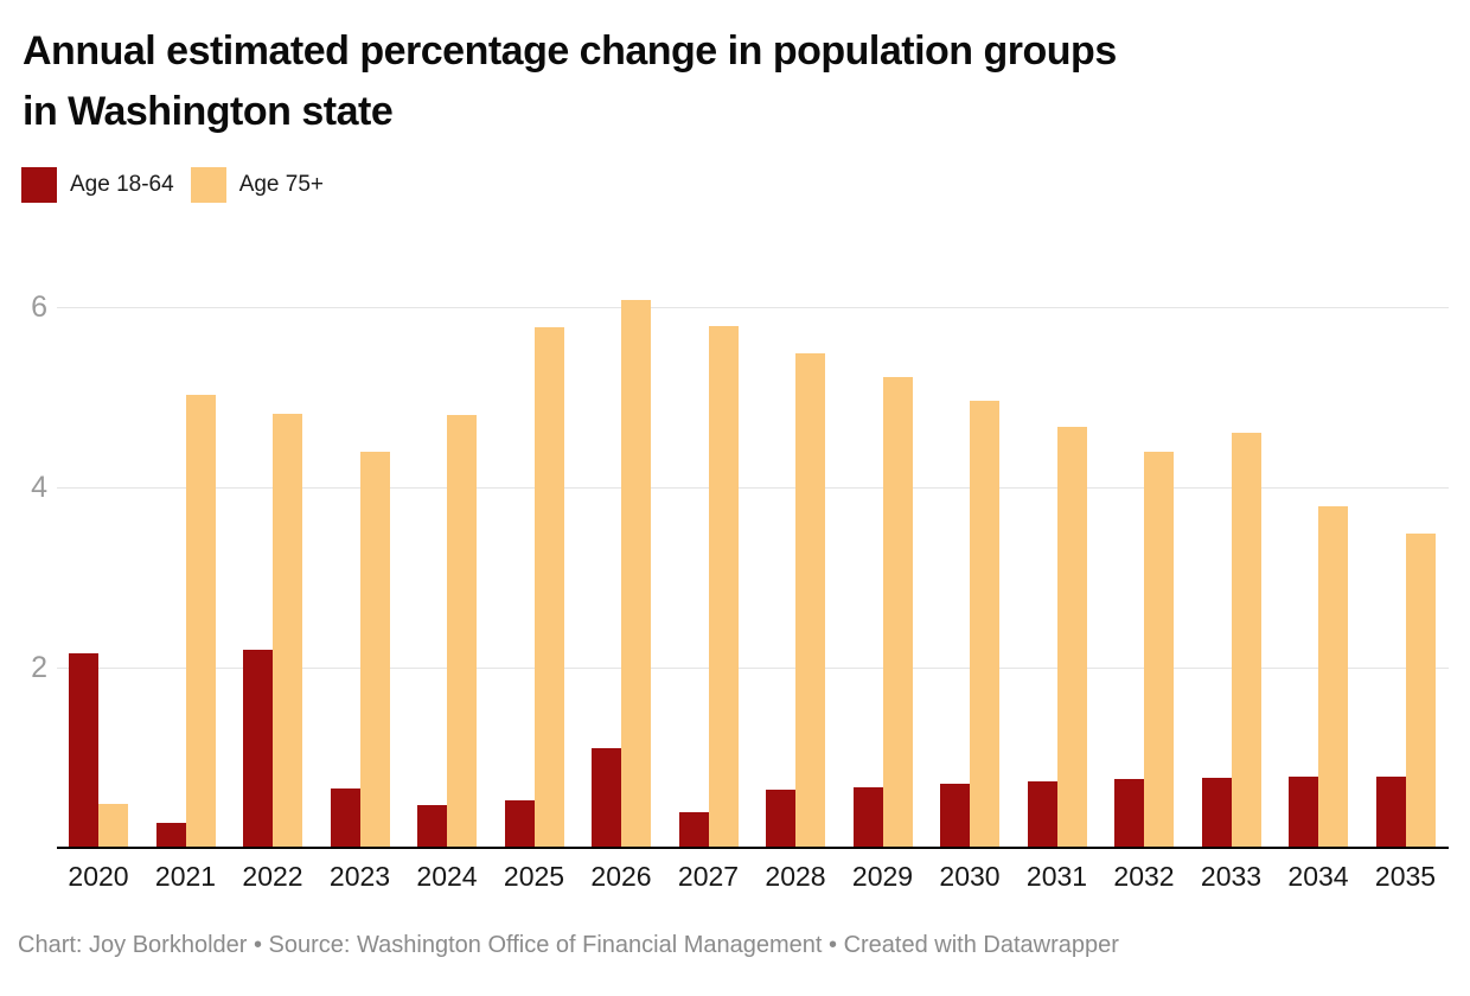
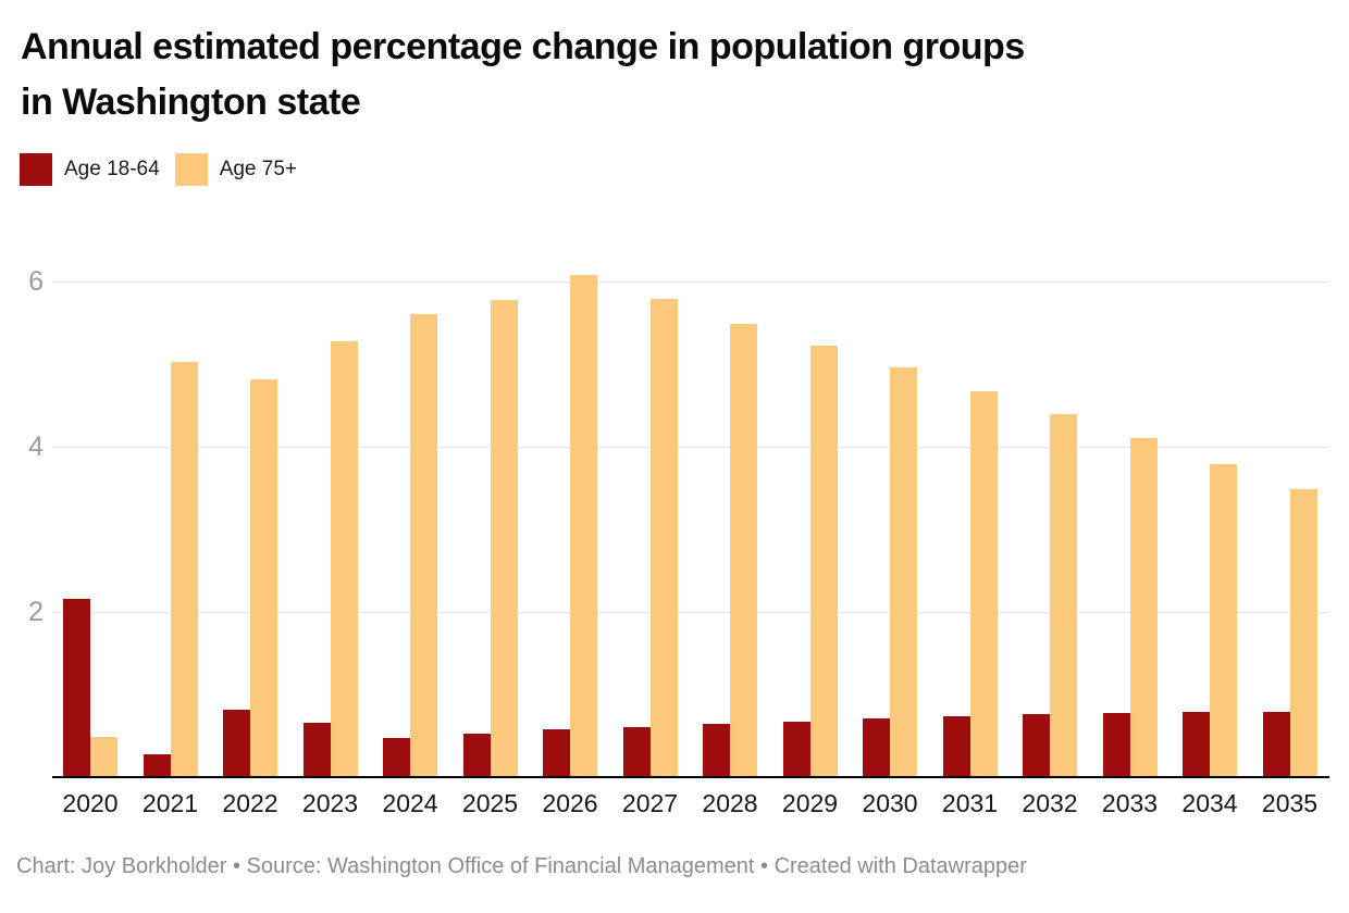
Age 18-64/2022: 2.2 -> 0.8
Age 75+/2023: 4.4 -> 5.3
Age 75+/2024: 4.8 -> 5.6
Age 18-64/2026: 1.1 -> 0.6
Age 18-64/2027: 0.4 -> 0.6
Age 75+/2033: 4.6 -> 4.1
